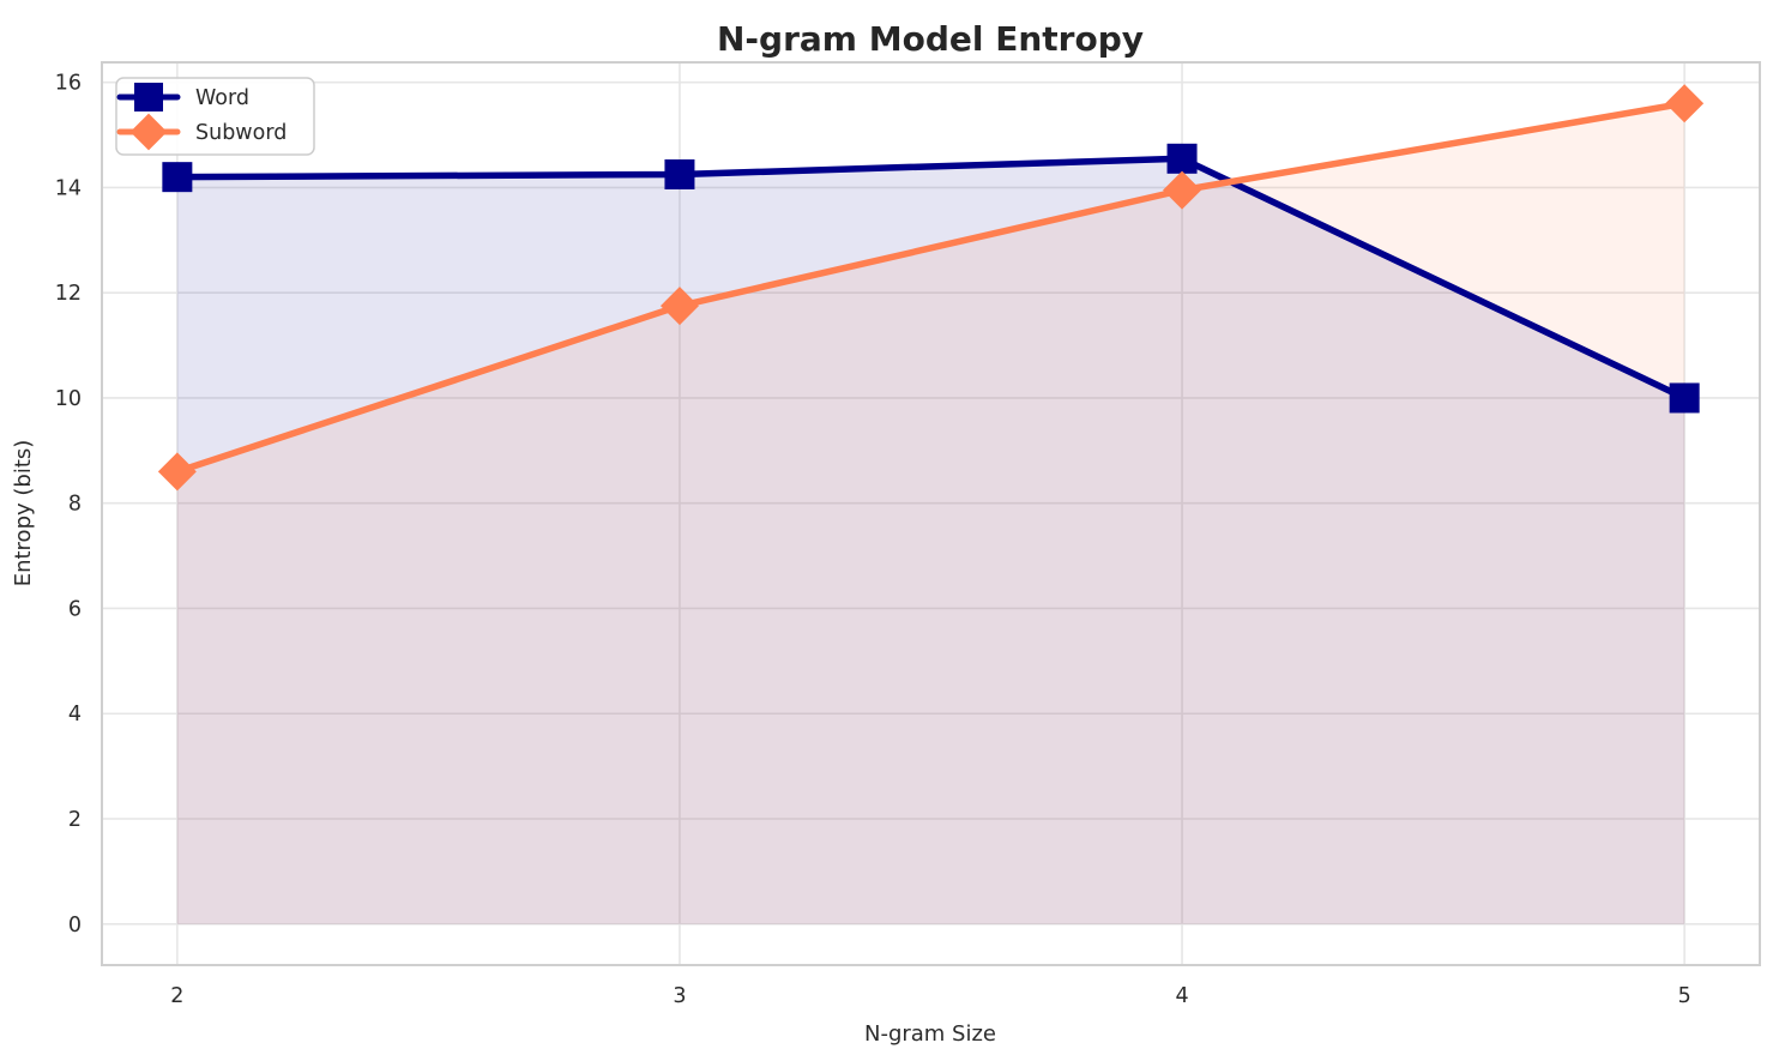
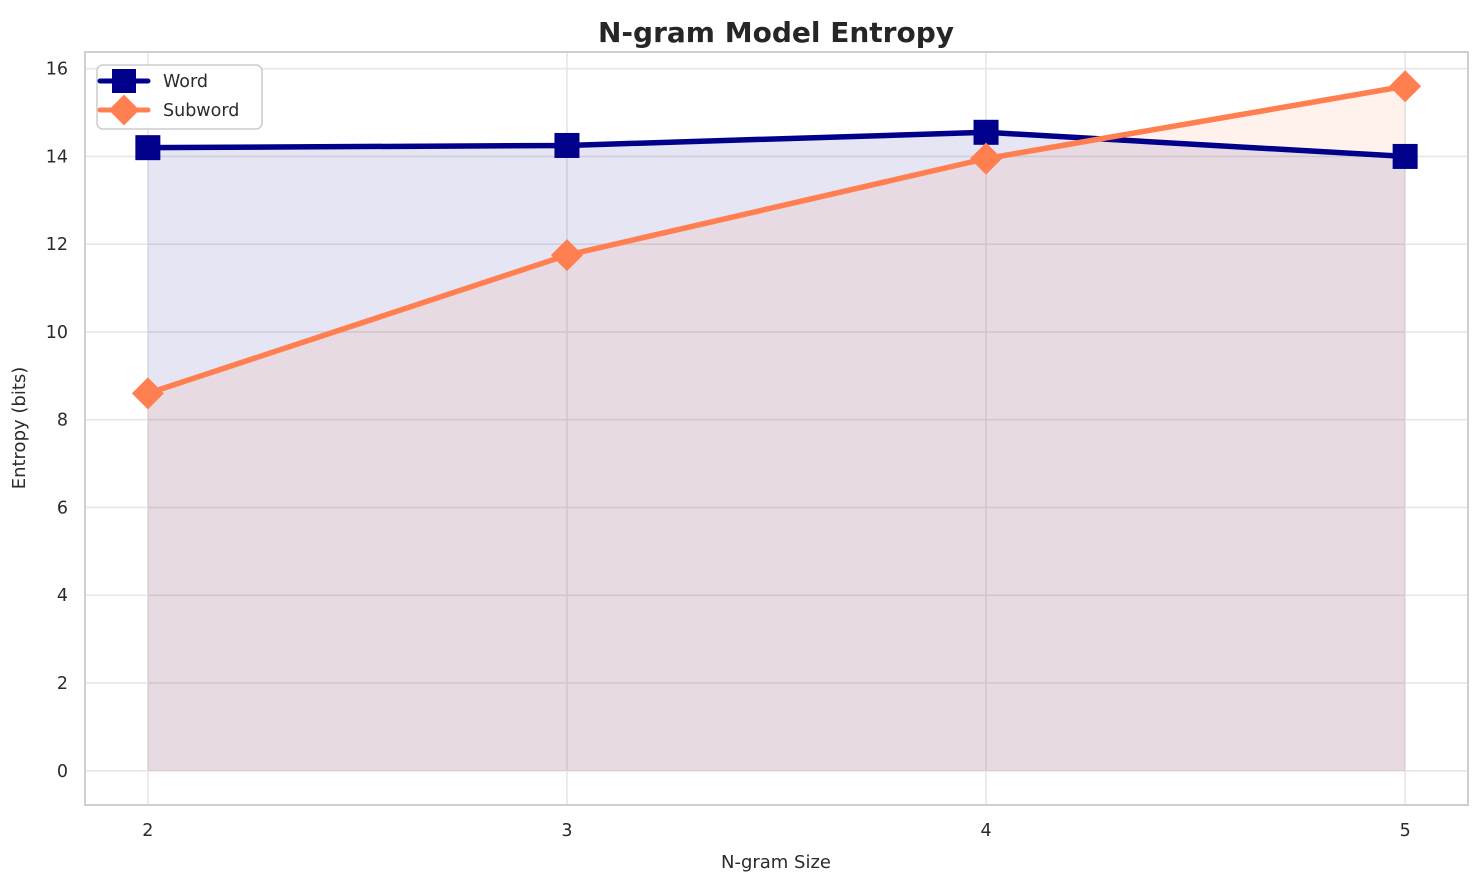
Word/5: 10.0 -> 14.0
